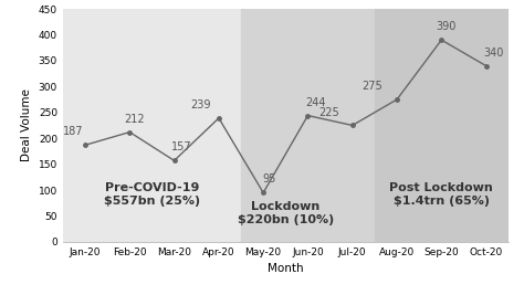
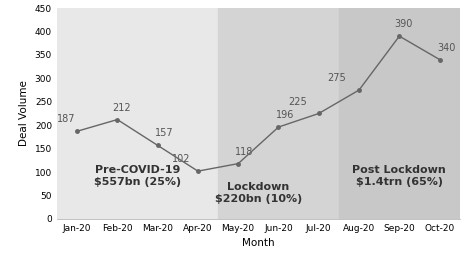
Apr-20: 239 -> 102
May-20: 95 -> 118
Jun-20: 244 -> 196
